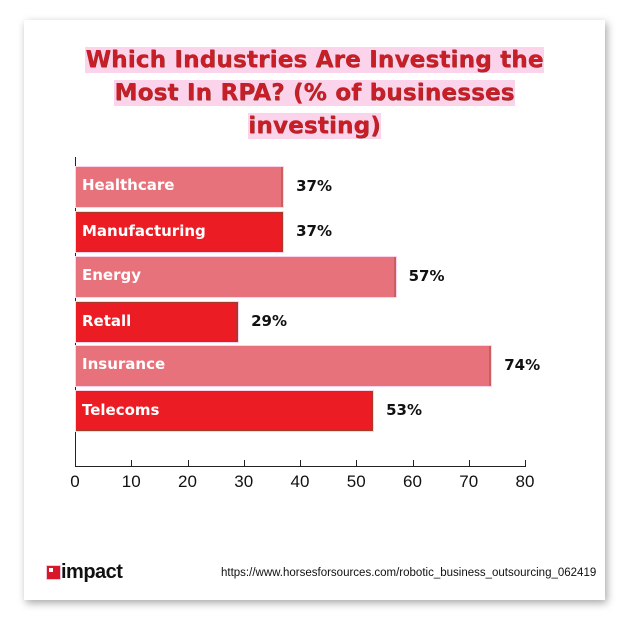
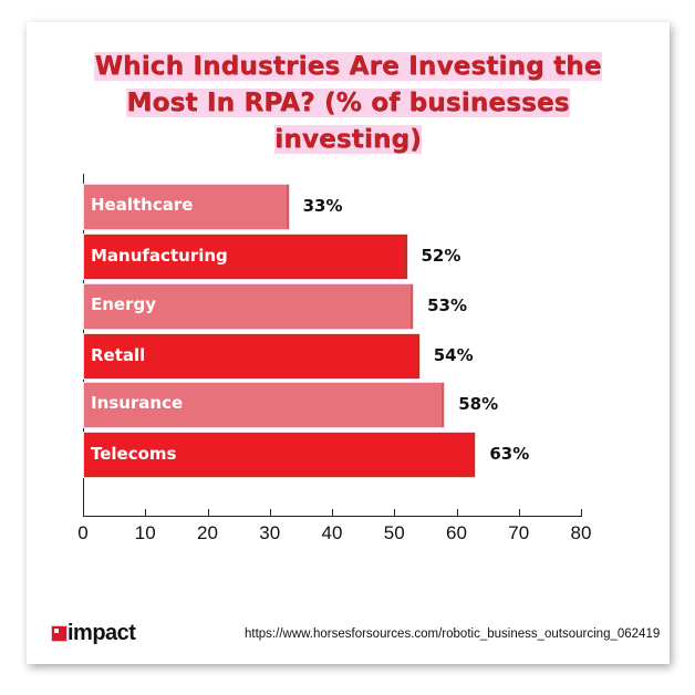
Healthcare: 37% -> 33%
Manufacturing: 37% -> 52%
Energy: 57% -> 53%
Retall: 29% -> 54%
Insurance: 74% -> 58%
Telecoms: 53% -> 63%
